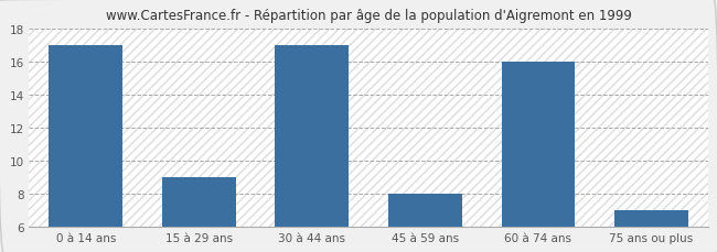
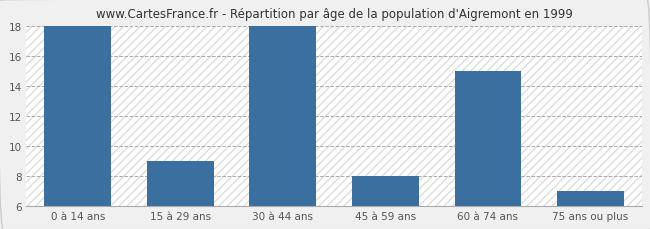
0 à 14 ans: 17 -> 18
30 à 44 ans: 17 -> 18
60 à 74 ans: 16 -> 15
